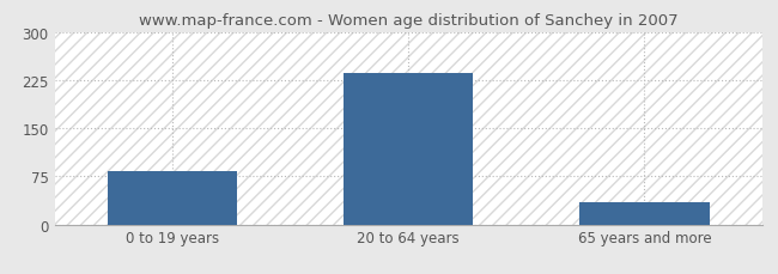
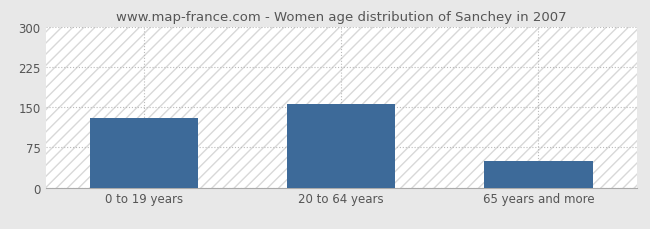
0 to 19 years: 83 -> 130
20 to 64 years: 236 -> 156
65 years and more: 35 -> 50
